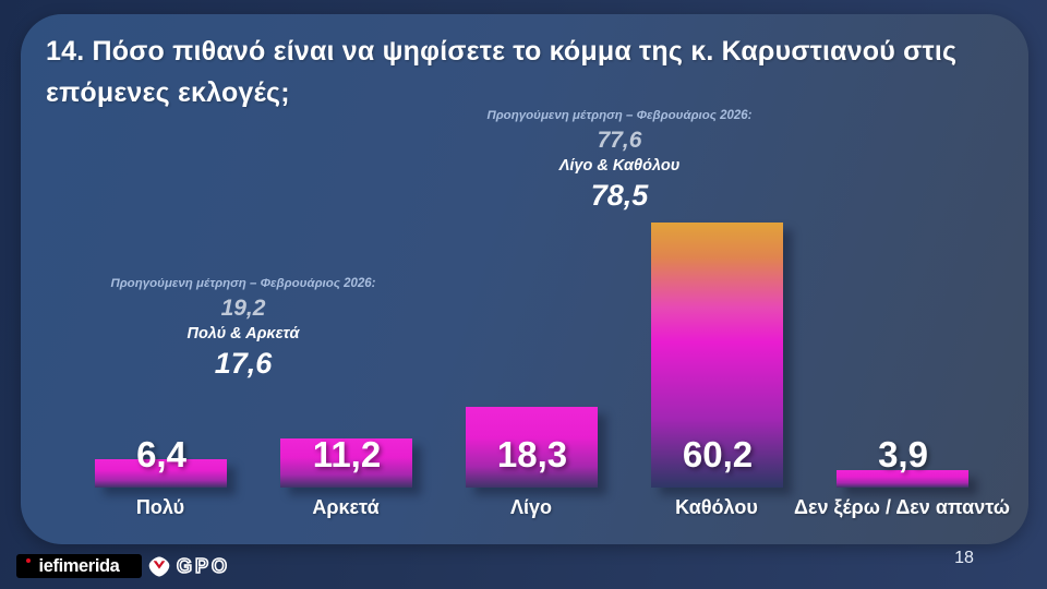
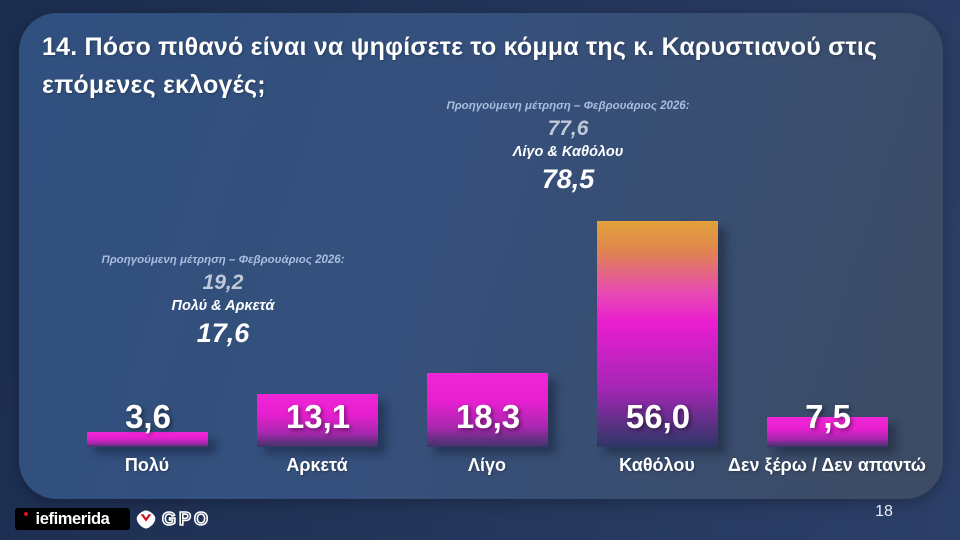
Πολύ: 6,4 -> 3,6
Αρκετά: 11,2 -> 13,1
Καθόλου: 60,2 -> 56,0
Δεν ξέρω / Δεν απαντώ: 3,9 -> 7,5
